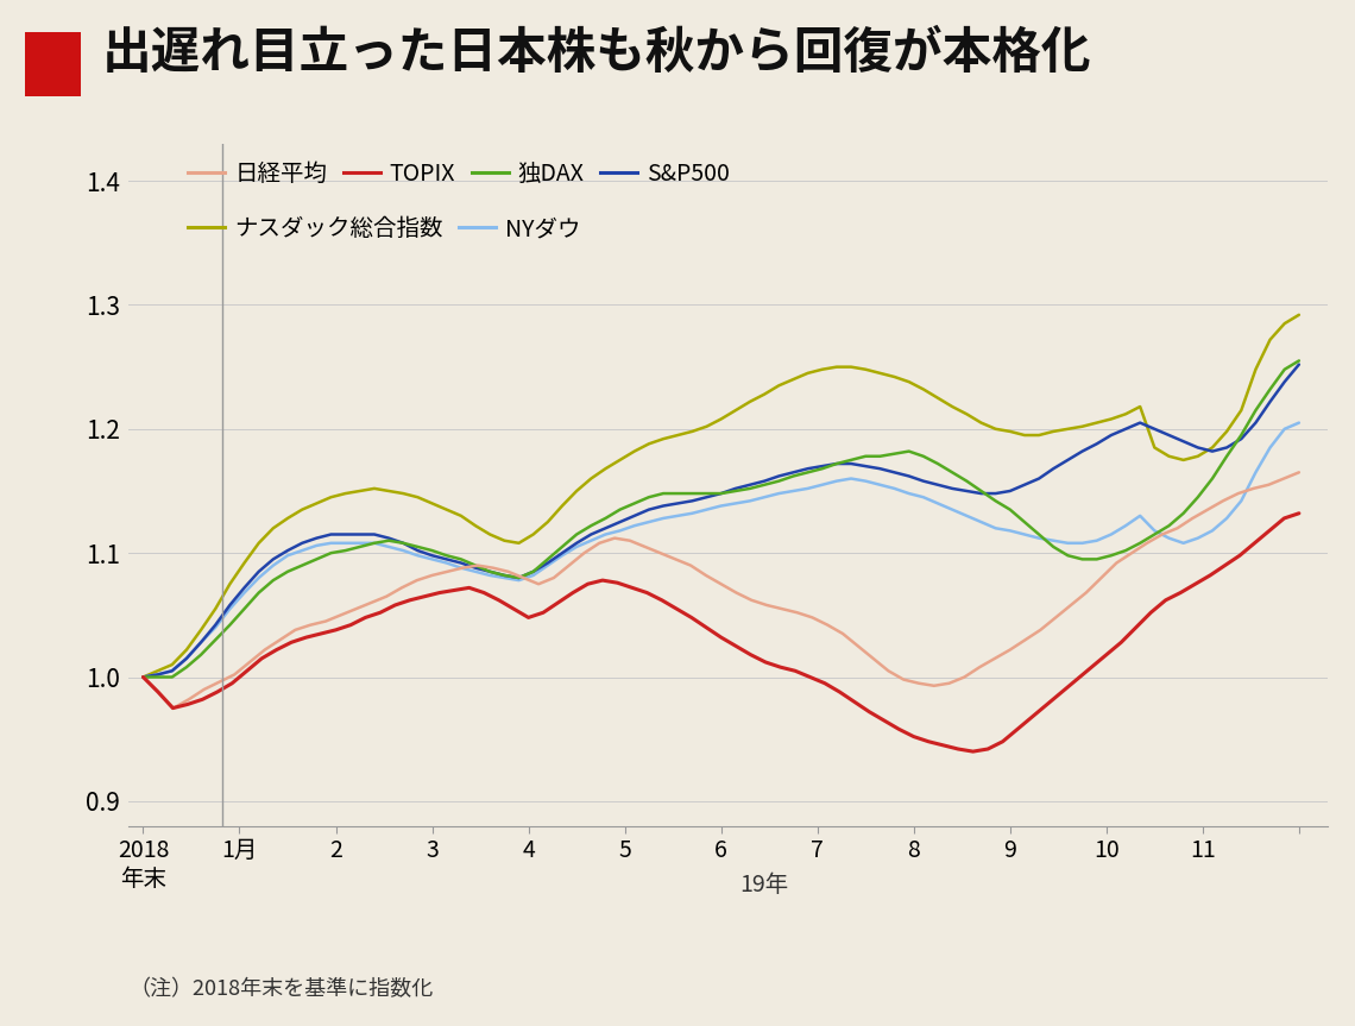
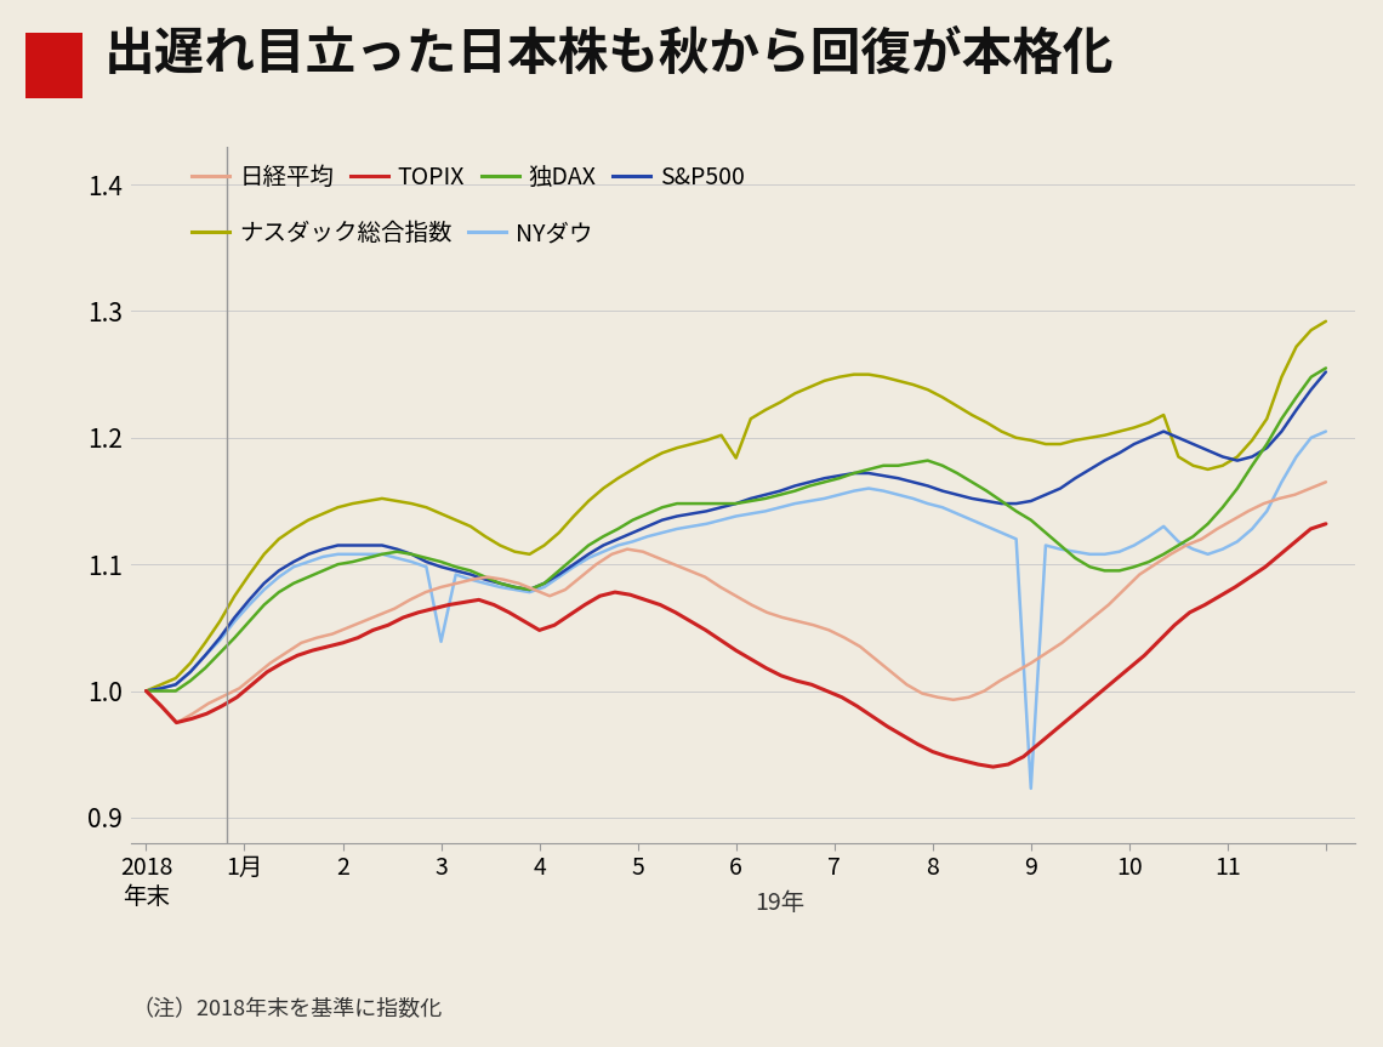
NYダウ/3: 1.095 -> 1.039
ナスダック総合指数/6: 1.208 -> 1.184
NYダウ/9: 1.118 -> 0.923
